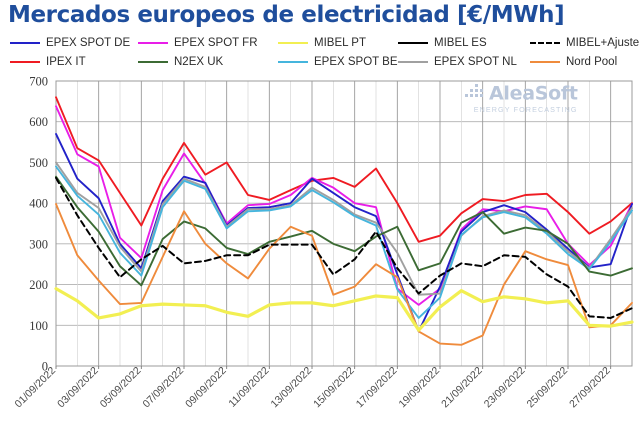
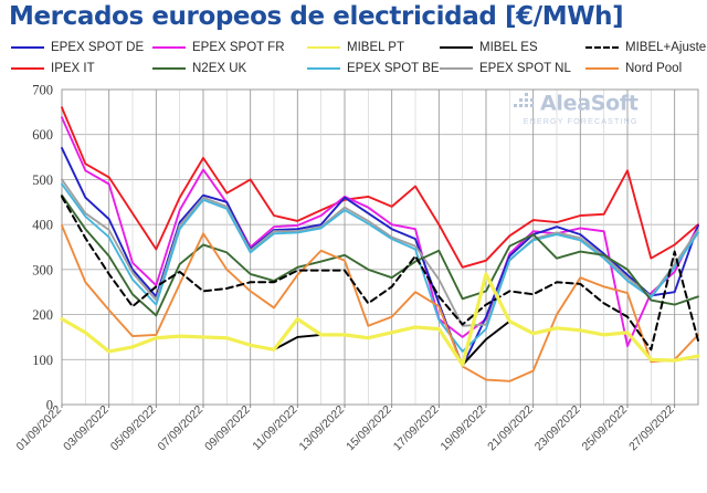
MIBEL PT/11/09/2022: 150 -> 190
MIBEL PT/19/09/2022: 140 -> 290
IPEX IT/25/09/2022: 380 -> 520
EPEX SPOT FR/25/09/2022: 300 -> 130
MIBEL+Ajuste/27/09/2022: 120 -> 340
